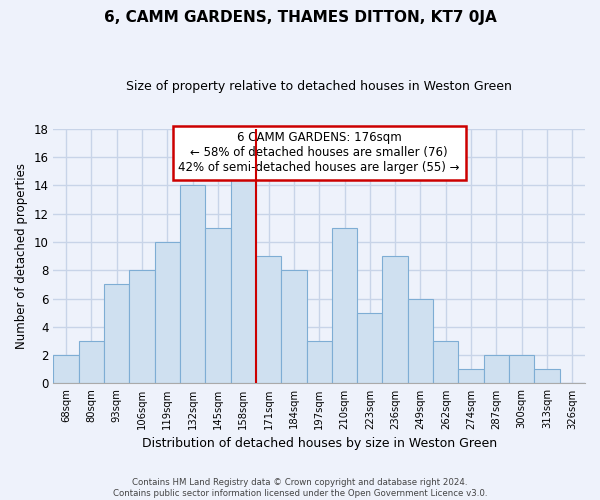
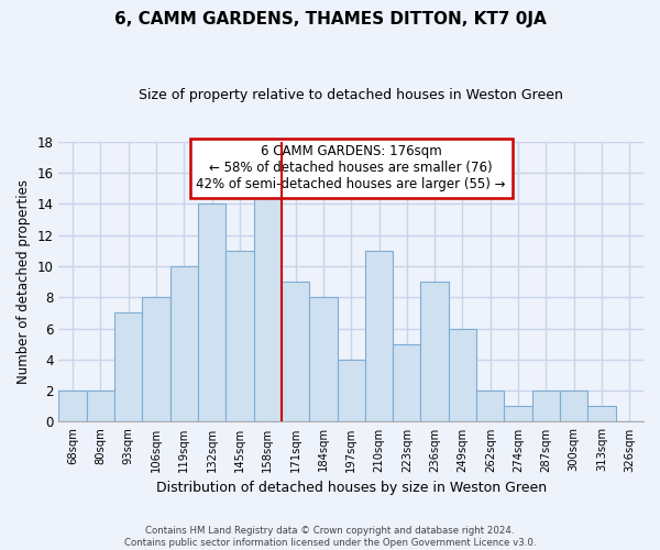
80sqm: 3 -> 2
197sqm: 3 -> 4
262sqm: 3 -> 2
